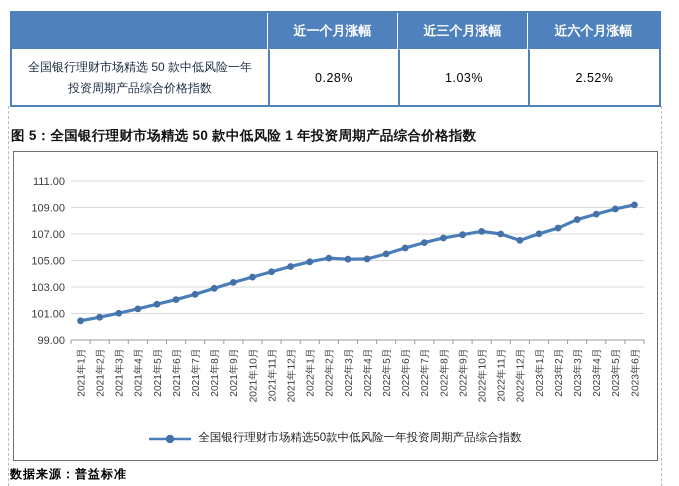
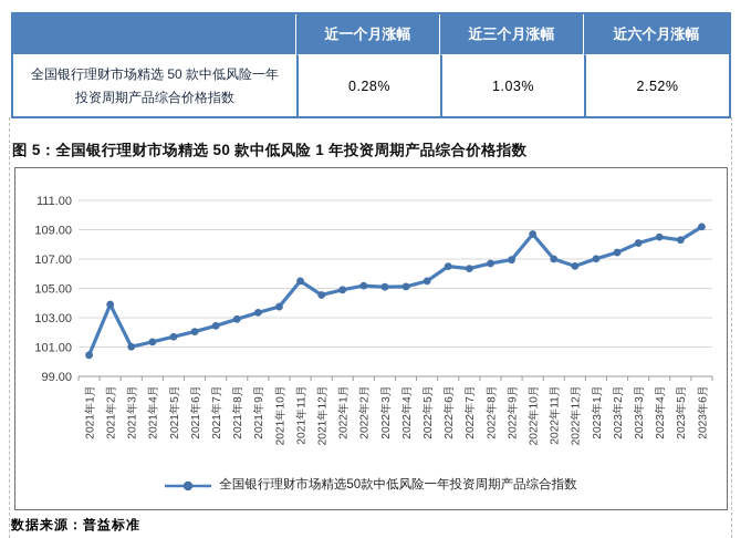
2021年2月: 100.7 -> 103.9
2021年11月: 104.2 -> 105.5
2022年6月: 106.0 -> 106.5
2022年10月: 107.2 -> 108.7
2023年5月: 108.9 -> 108.3
